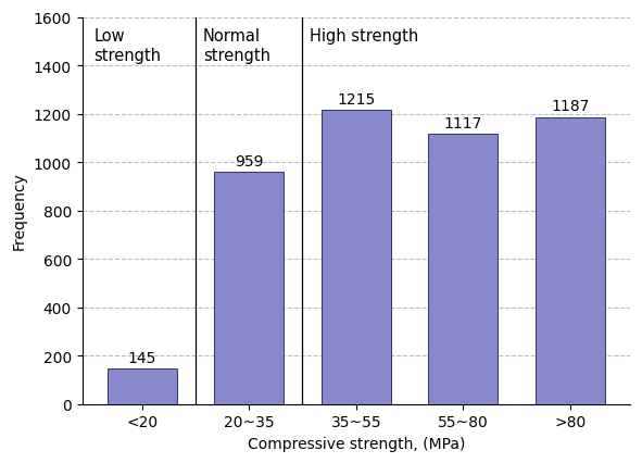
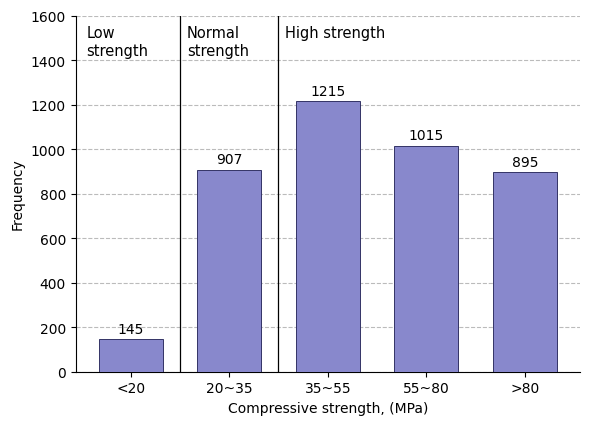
20~35: 959 -> 907
55~80: 1117 -> 1015
>80: 1187 -> 895
